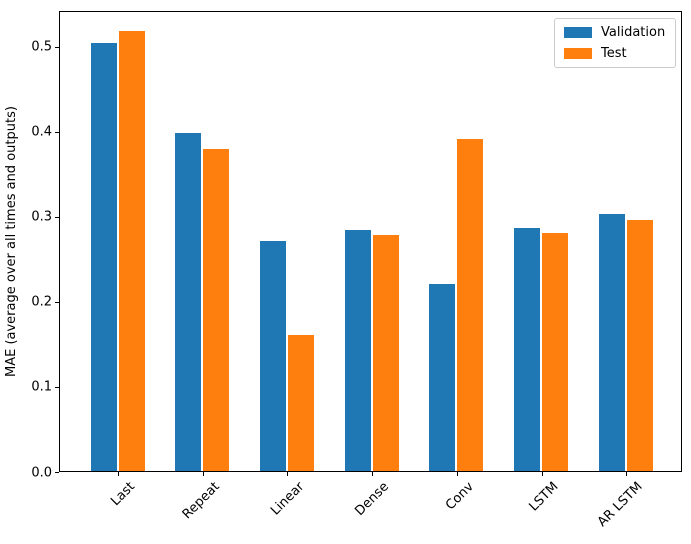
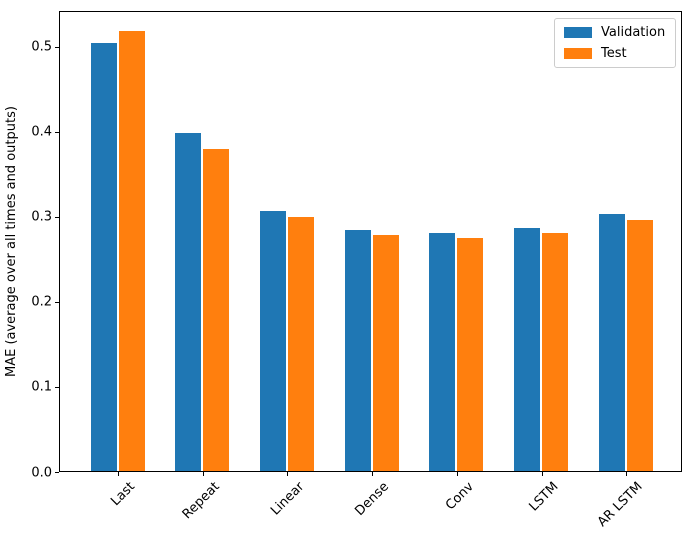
Validation/Linear: 0.27 -> 0.31
Test/Linear: 0.16 -> 0.30
Validation/Conv: 0.22 -> 0.28
Test/Conv: 0.39 -> 0.27
